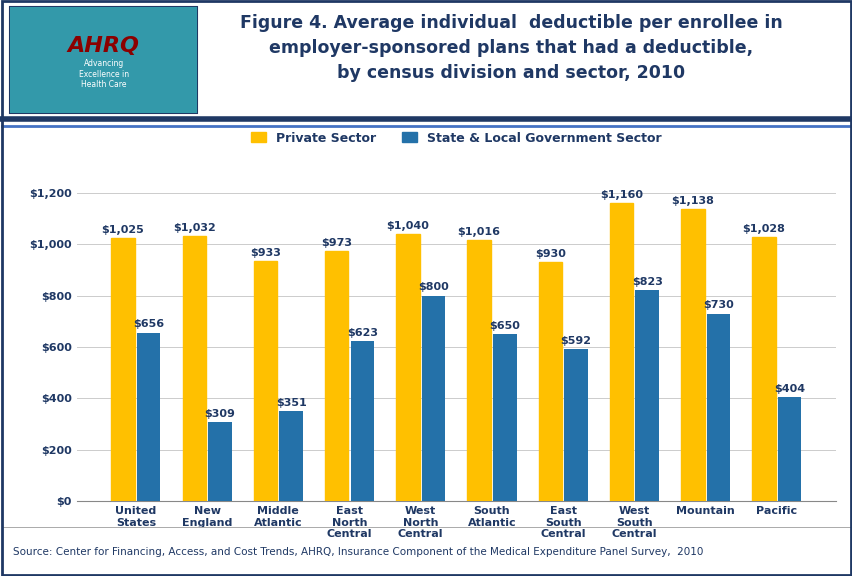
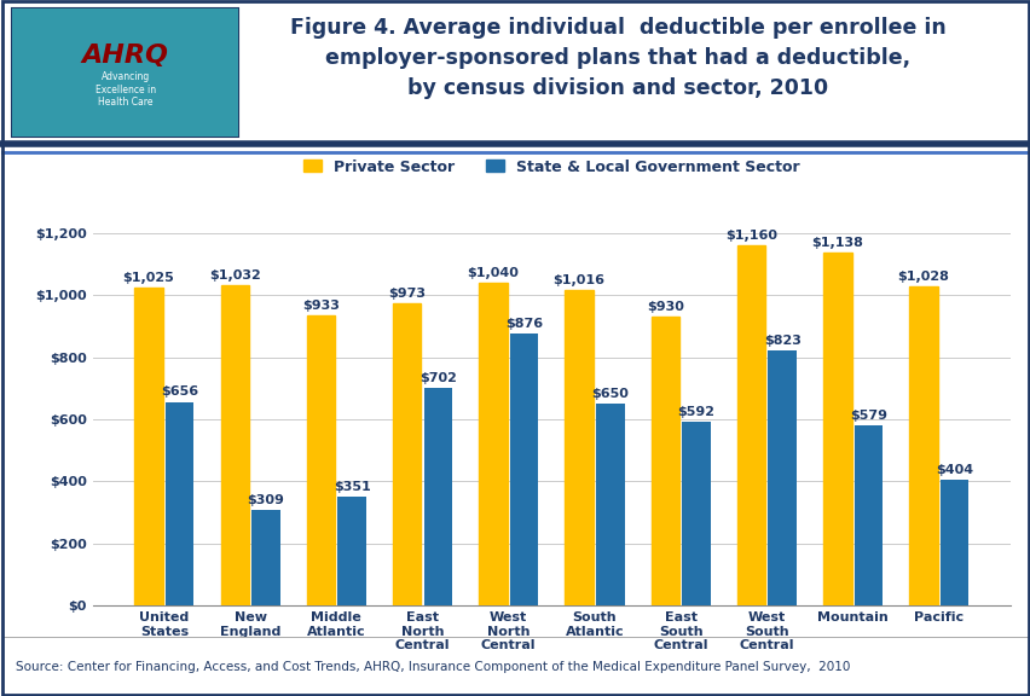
State & Local Government Sector/East North Central: $623 -> $702
State & Local Government Sector/West North Central: $800 -> $876
State & Local Government Sector/Mountain: $730 -> $579
